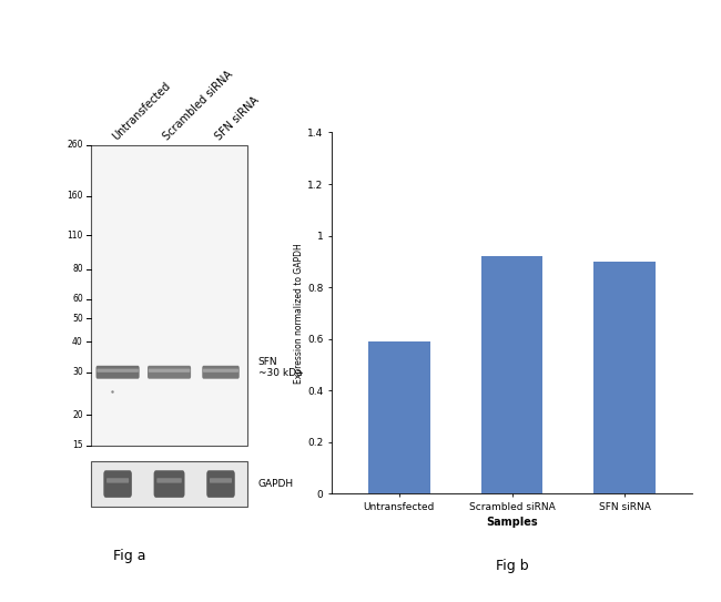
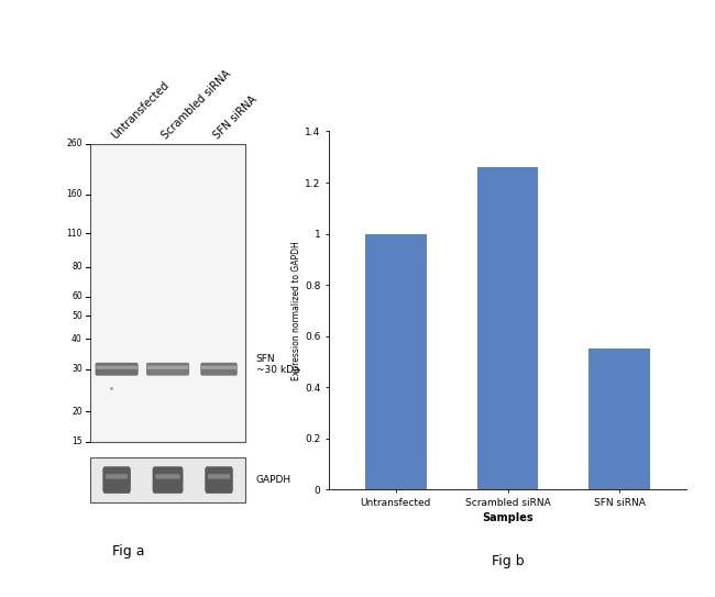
Untransfected: 0.59 -> 1.00
Scrambled siRNA: 0.92 -> 1.26
SFN siRNA: 0.90 -> 0.55
